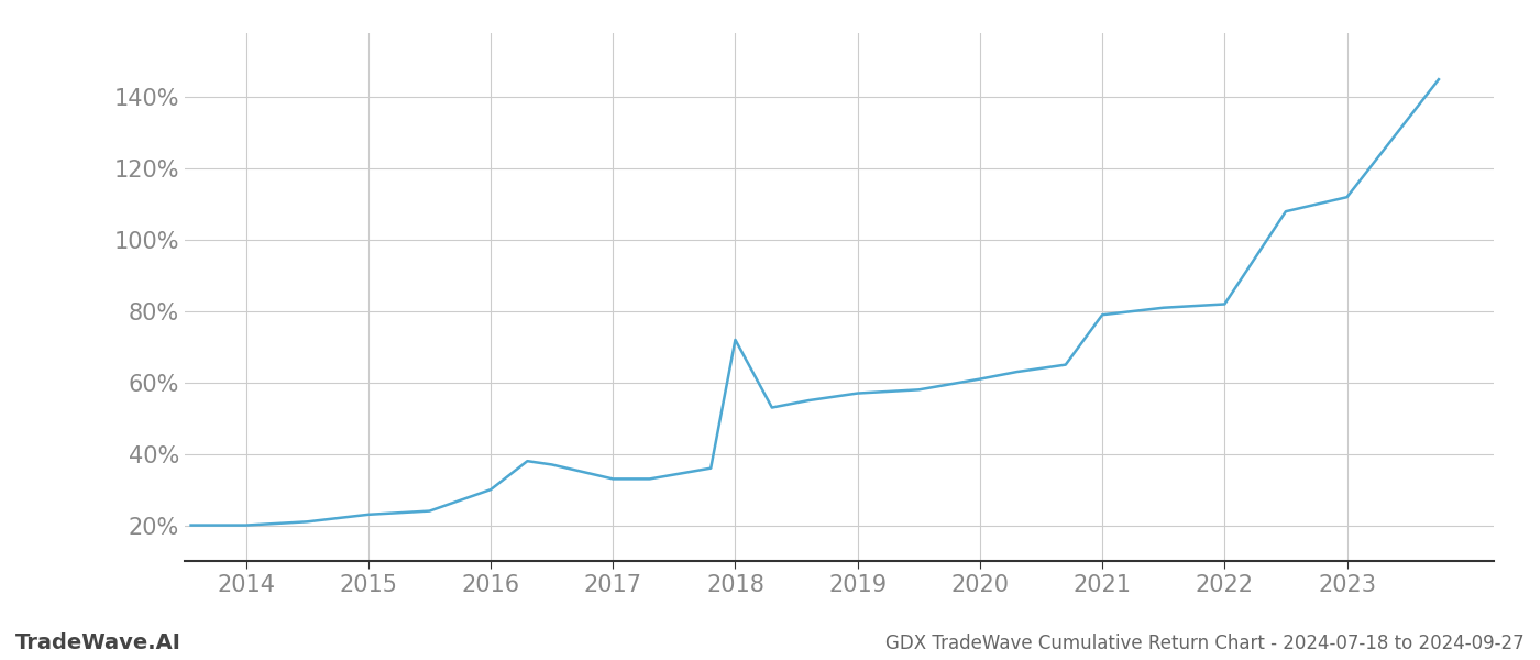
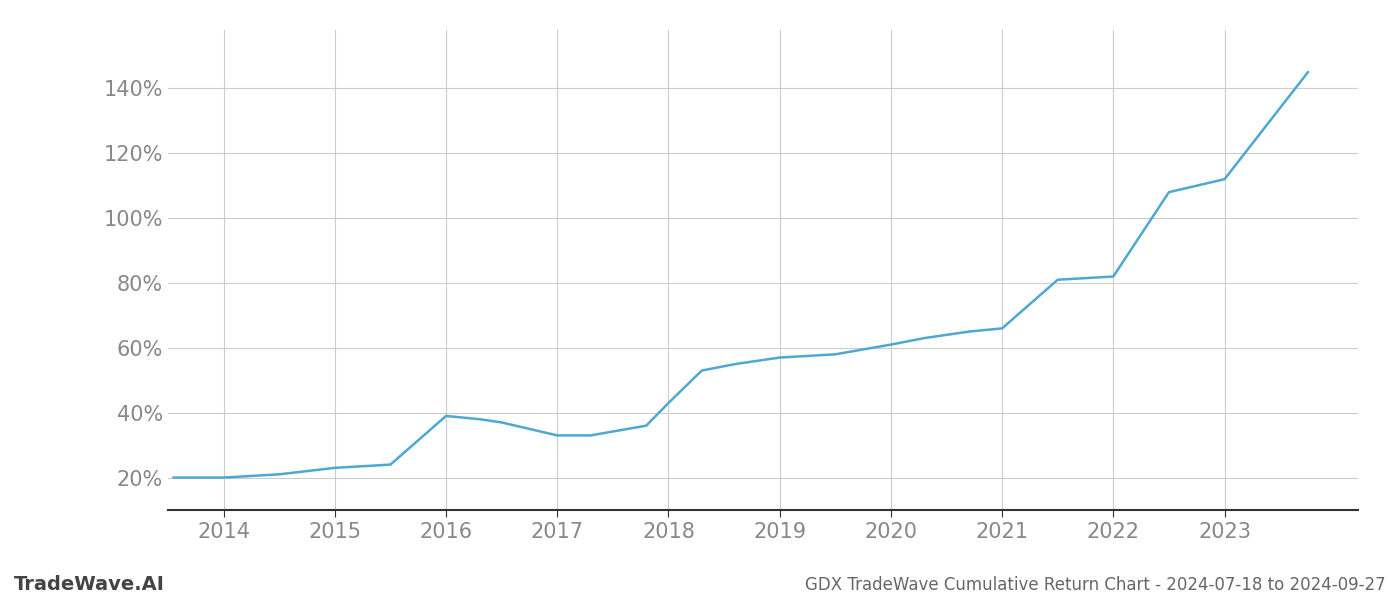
2016: 30% -> 39%
2018: 72% -> 43%
2021: 79% -> 66%
